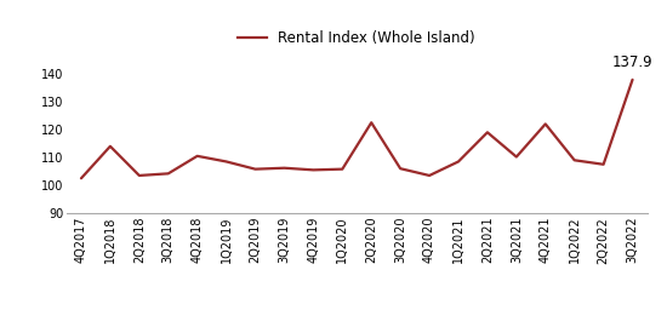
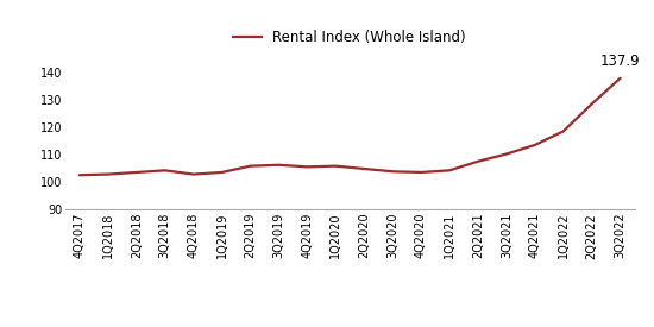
1Q2018: 114.0 -> 102.8
4Q2018: 110.5 -> 102.8
1Q2019: 108.5 -> 103.5
2Q2020: 122.5 -> 104.8
3Q2020: 106.0 -> 103.8
1Q2021: 108.5 -> 104.2
2Q2021: 119.0 -> 107.5
4Q2021: 122.0 -> 113.5
1Q2022: 109.0 -> 118.5
2Q2022: 107.5 -> 128.5
